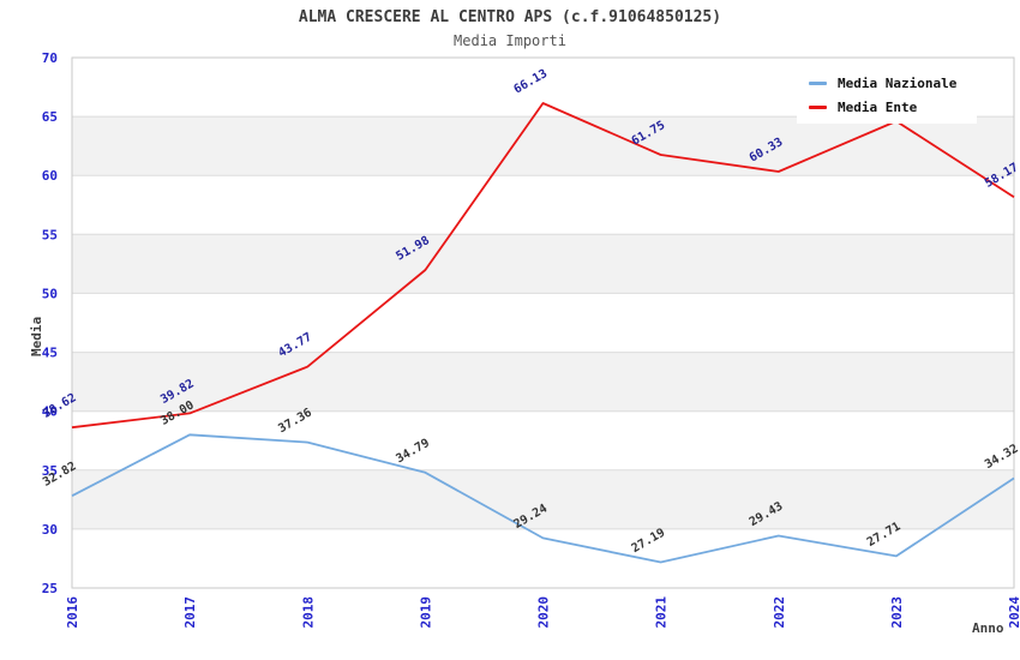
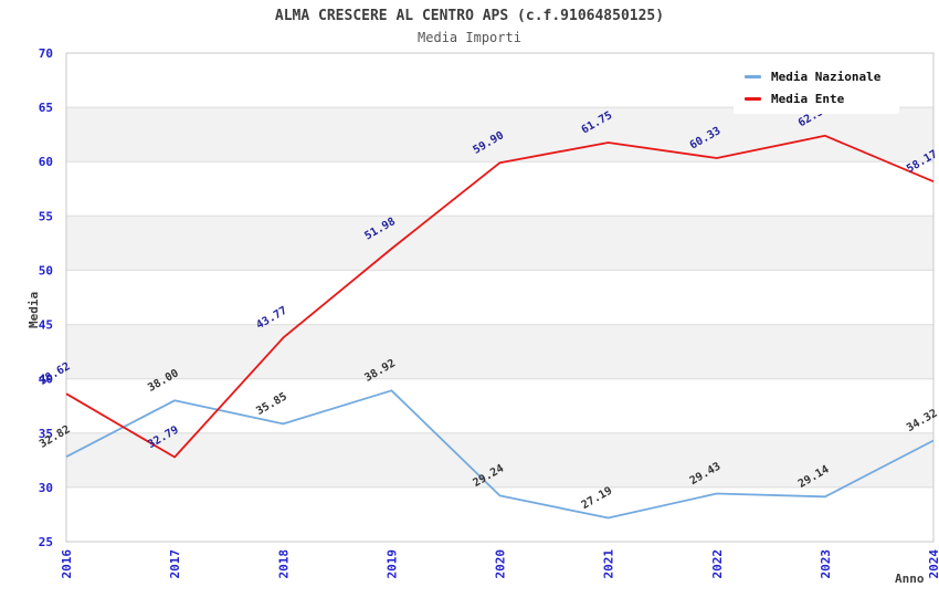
Media Ente/2017: 39.82 -> 32.79
Media Nazionale/2018: 37.36 -> 35.85
Media Nazionale/2019: 34.79 -> 38.92
Media Ente/2020: 66.13 -> 59.90
Media Nazionale/2023: 27.71 -> 29.14
Media Ente/2023: 64.60 -> 62.38
